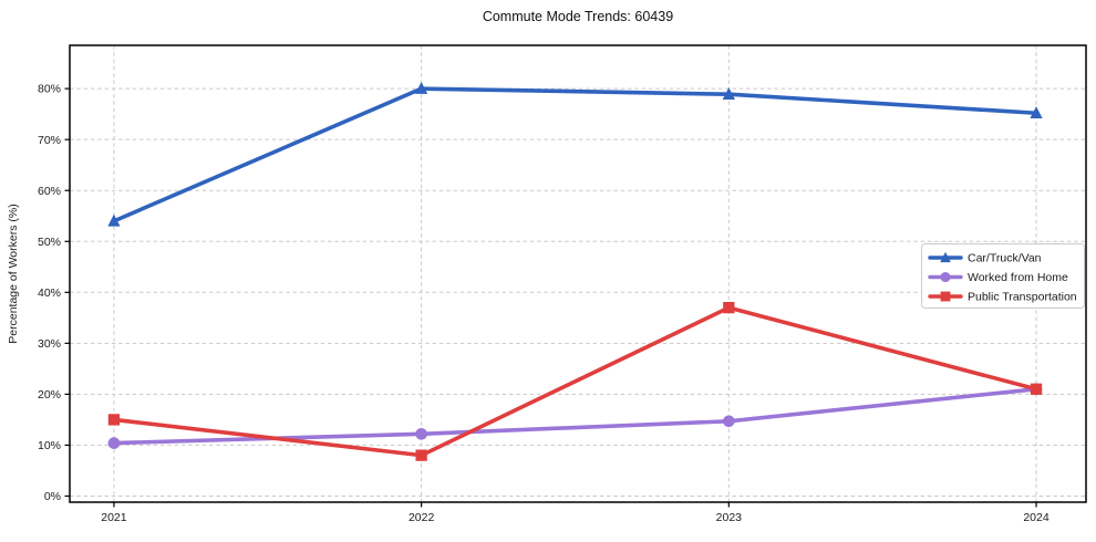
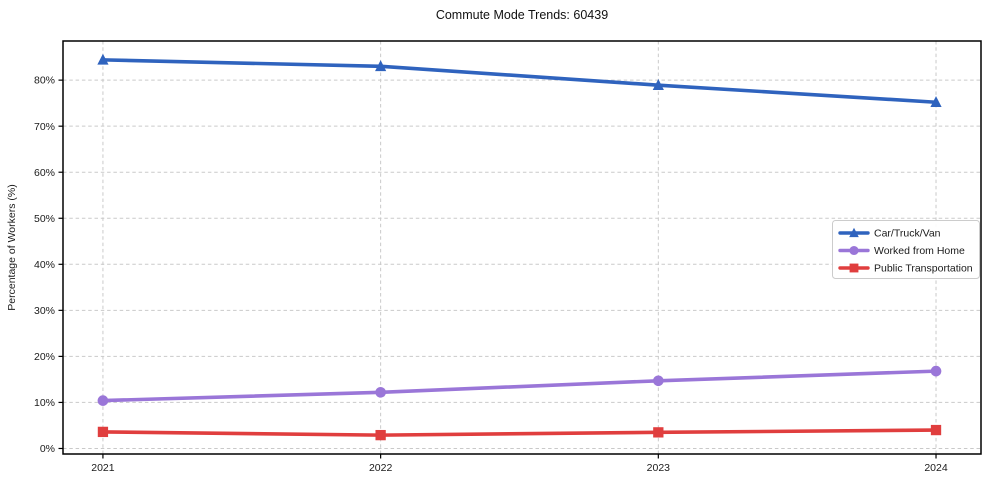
Car/Truck/Van/2021: 54% -> 84%
Public Transportation/2021: 15% -> 4%
Car/Truck/Van/2022: 80% -> 83%
Public Transportation/2022: 8% -> 3%
Public Transportation/2023: 37% -> 4%
Worked from Home/2024: 21% -> 17%
Public Transportation/2024: 21% -> 4%
